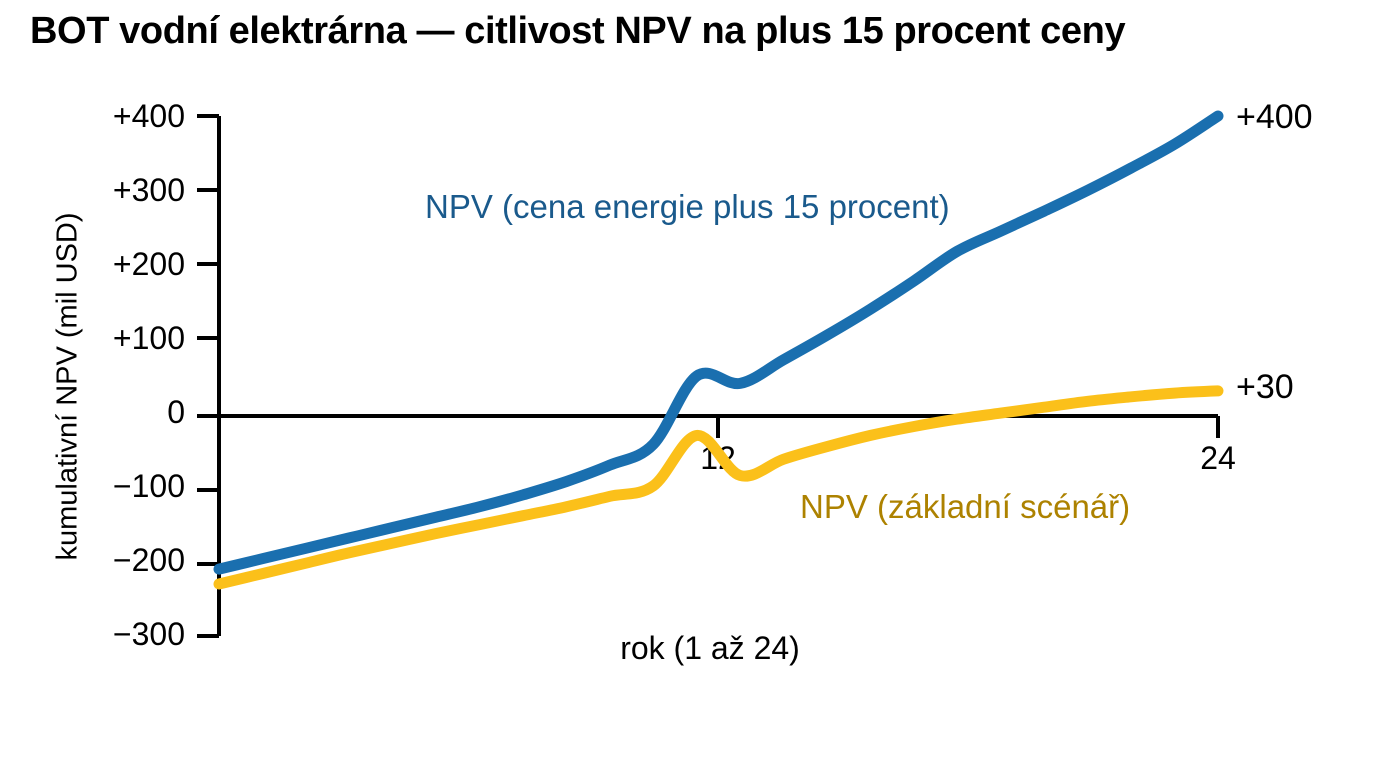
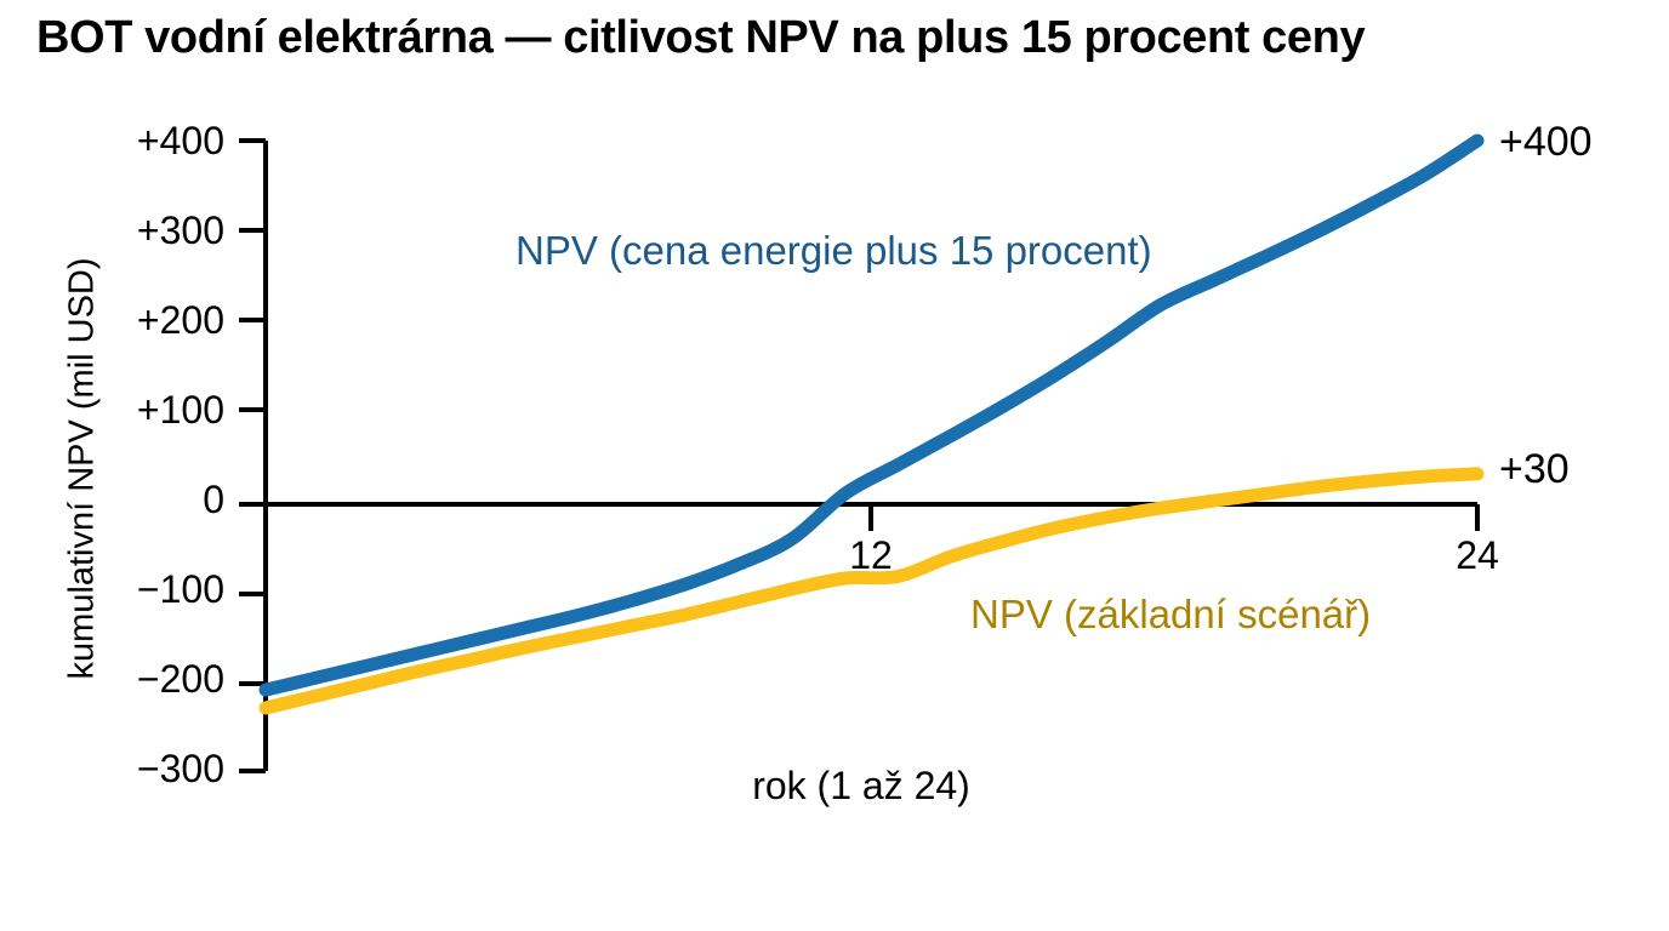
NPV (cena energie plus 15 procent)/12: 50 -> 10
NPV (základní scénář)/12: -30 -> -90
